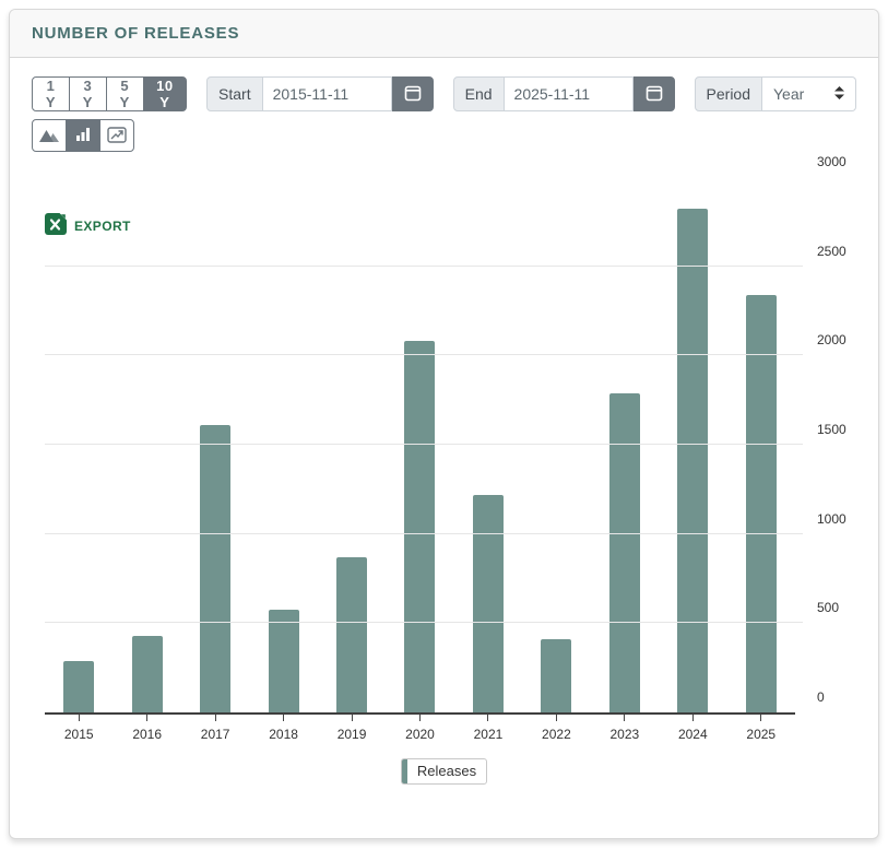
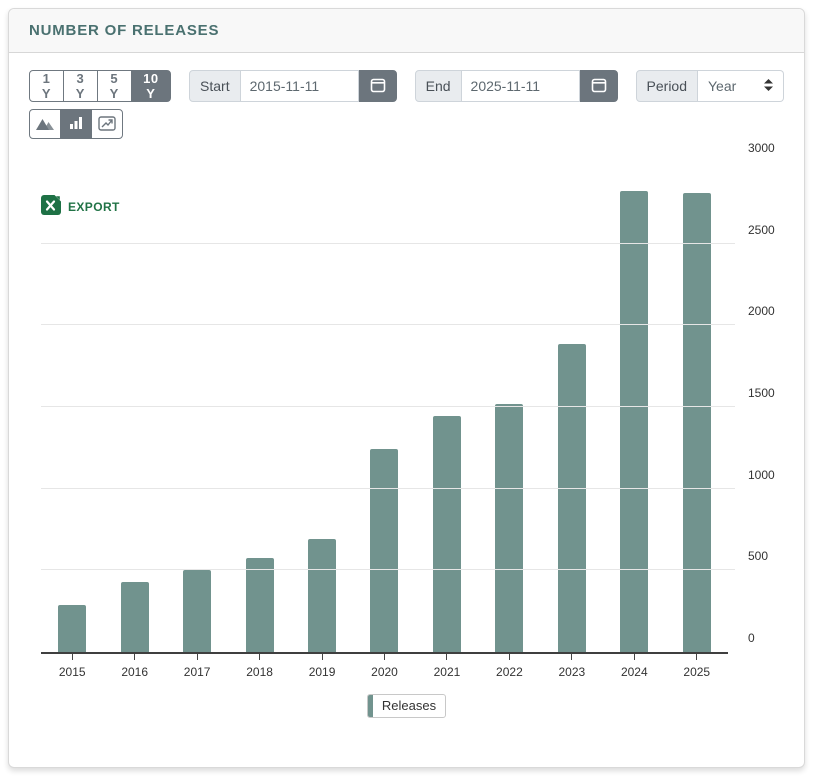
2017: 1610 -> 500
2019: 870 -> 690
2020: 2080 -> 1240
2021: 1220 -> 1440
2022: 410 -> 1520
2023: 1790 -> 1880
2025: 2340 -> 2810
